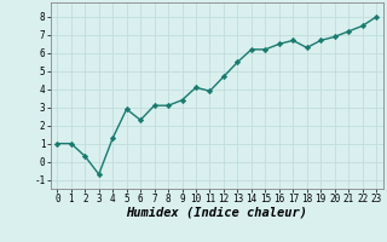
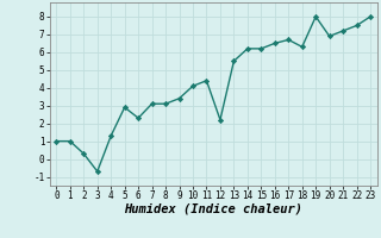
11: 3.9 -> 4.4
12: 4.7 -> 2.2
19: 6.7 -> 8.0
